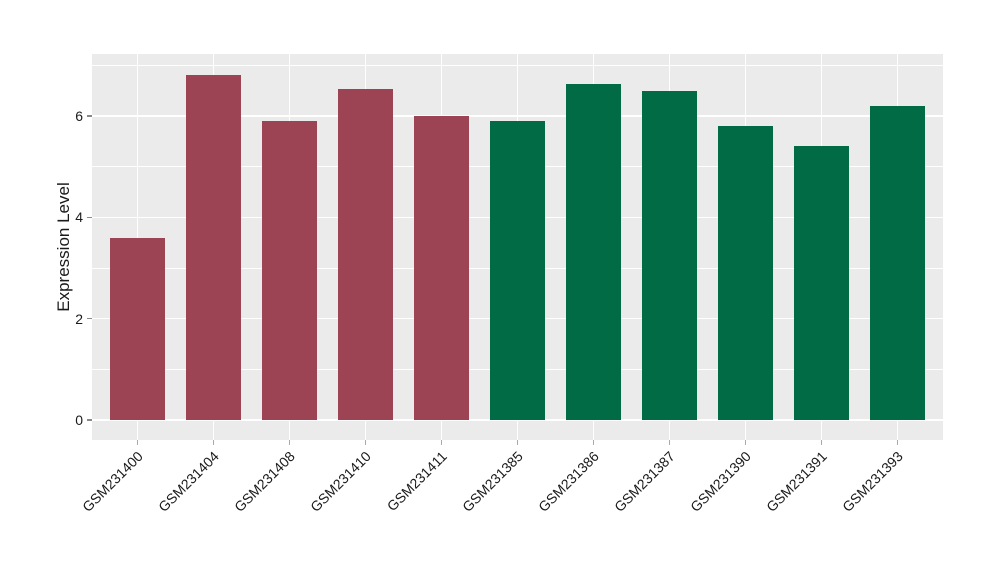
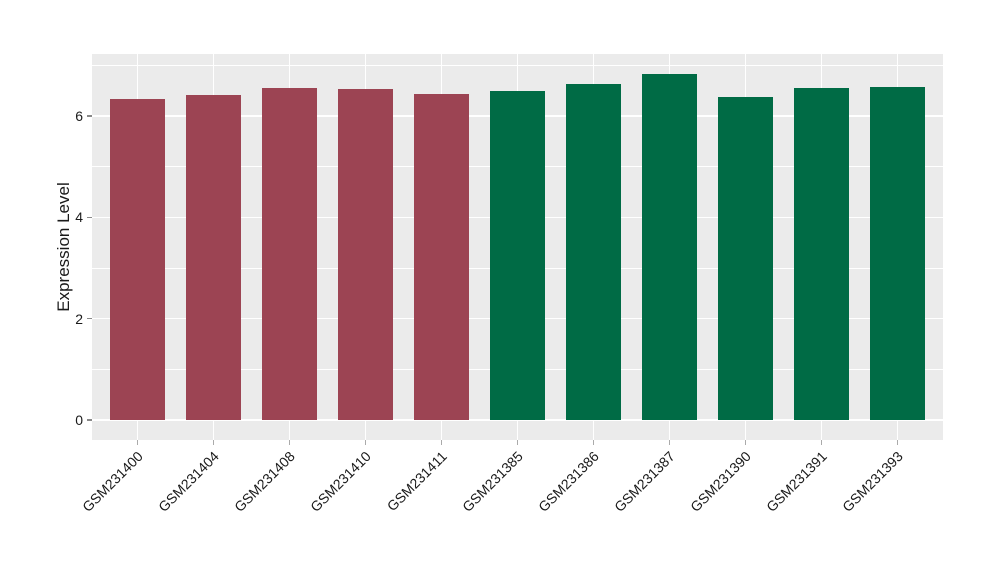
GSM231400: 3.6 -> 6.3
GSM231404: 6.8 -> 6.4
GSM231408: 5.9 -> 6.5
GSM231411: 6.0 -> 6.4
GSM231385: 5.9 -> 6.5
GSM231387: 6.5 -> 6.8
GSM231390: 5.8 -> 6.4
GSM231391: 5.4 -> 6.6
GSM231393: 6.2 -> 6.6
